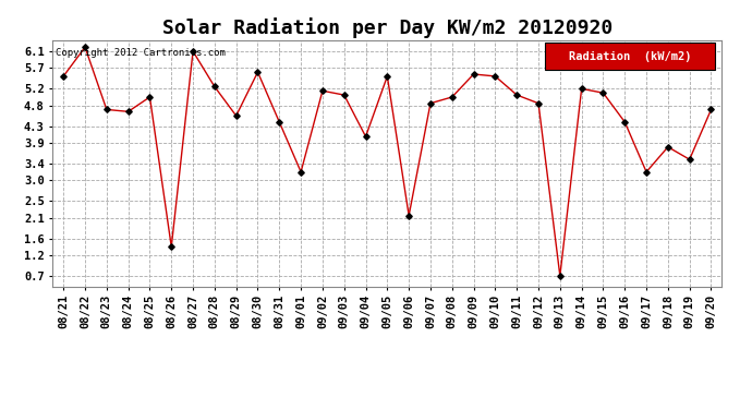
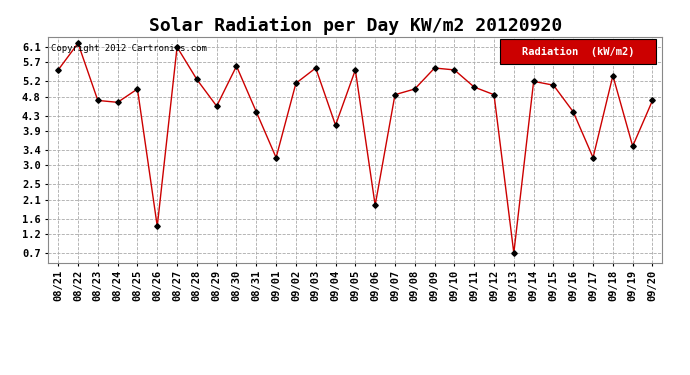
09/03: 5.05 -> 5.55
09/06: 2.15 -> 1.95
09/18: 3.80 -> 5.35
